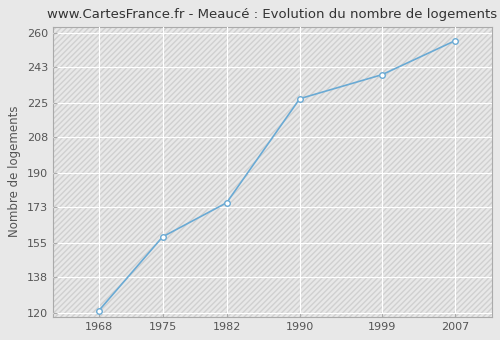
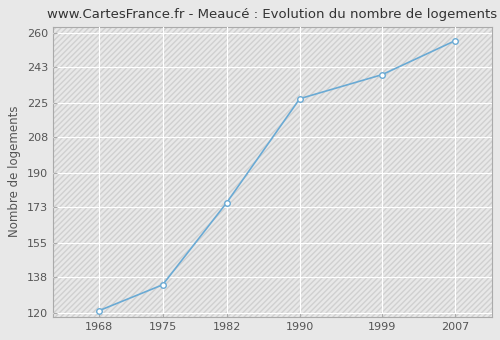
1975: 158 -> 134
